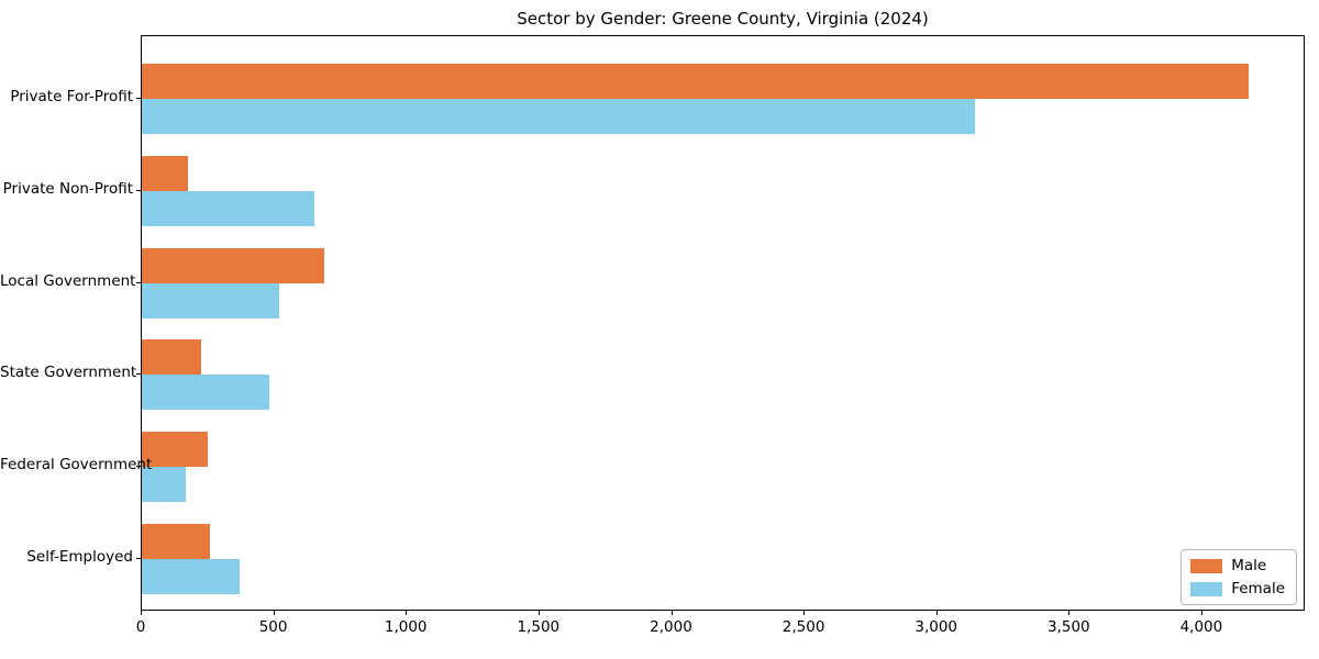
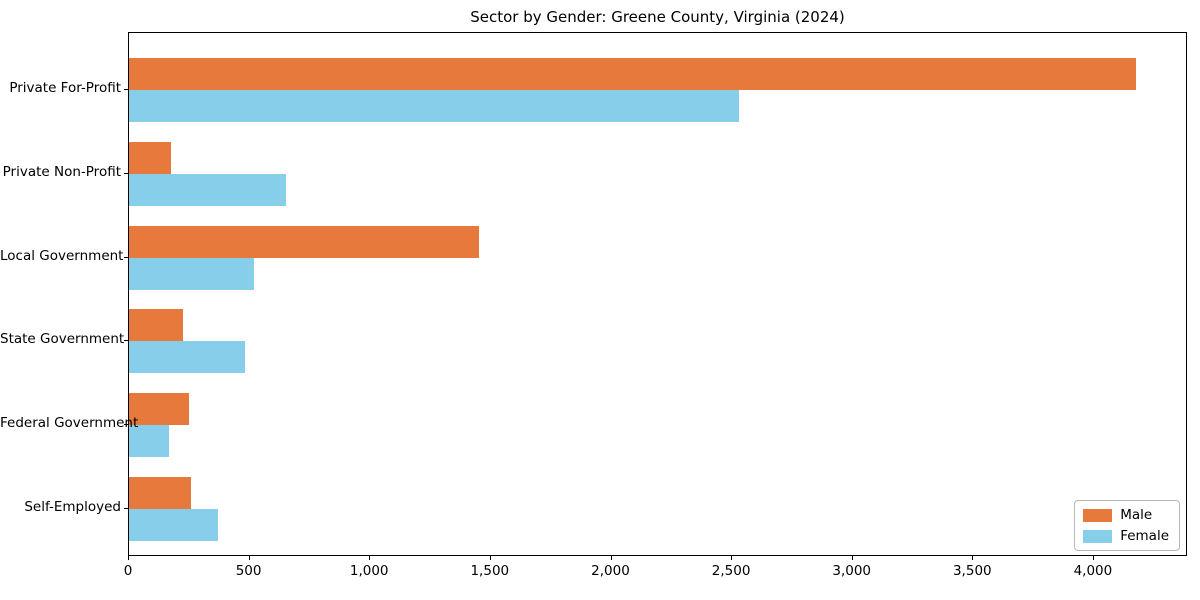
Female/Private For-Profit: 3140 -> 2530
Male/Local Government: 690 -> 1450
